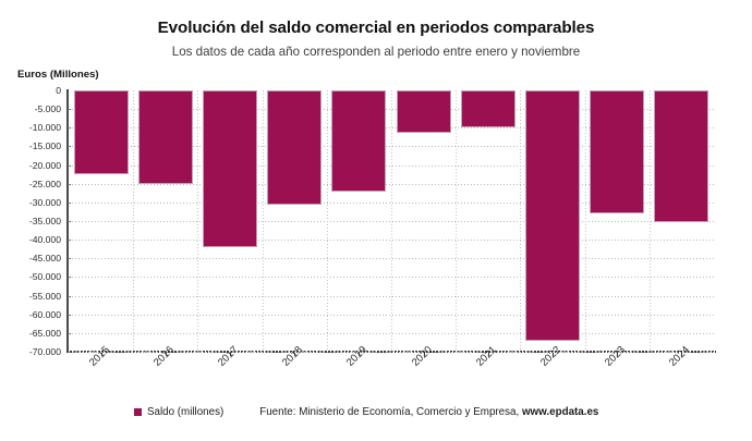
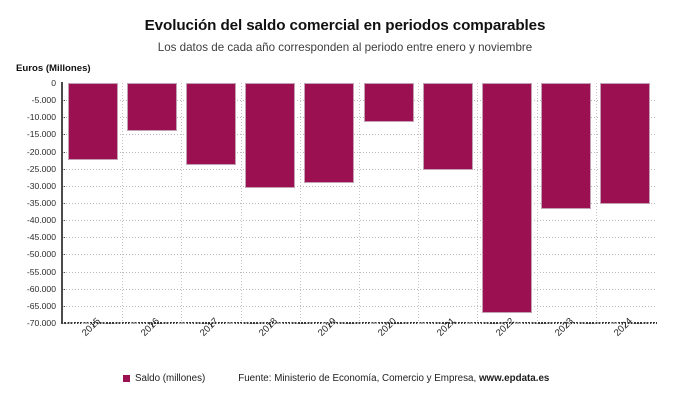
2016: -25000 -> -14000
2017: -42000 -> -24000
2019: -27000 -> -29000
2021: -10000 -> -25000
2023: -33000 -> -37000
